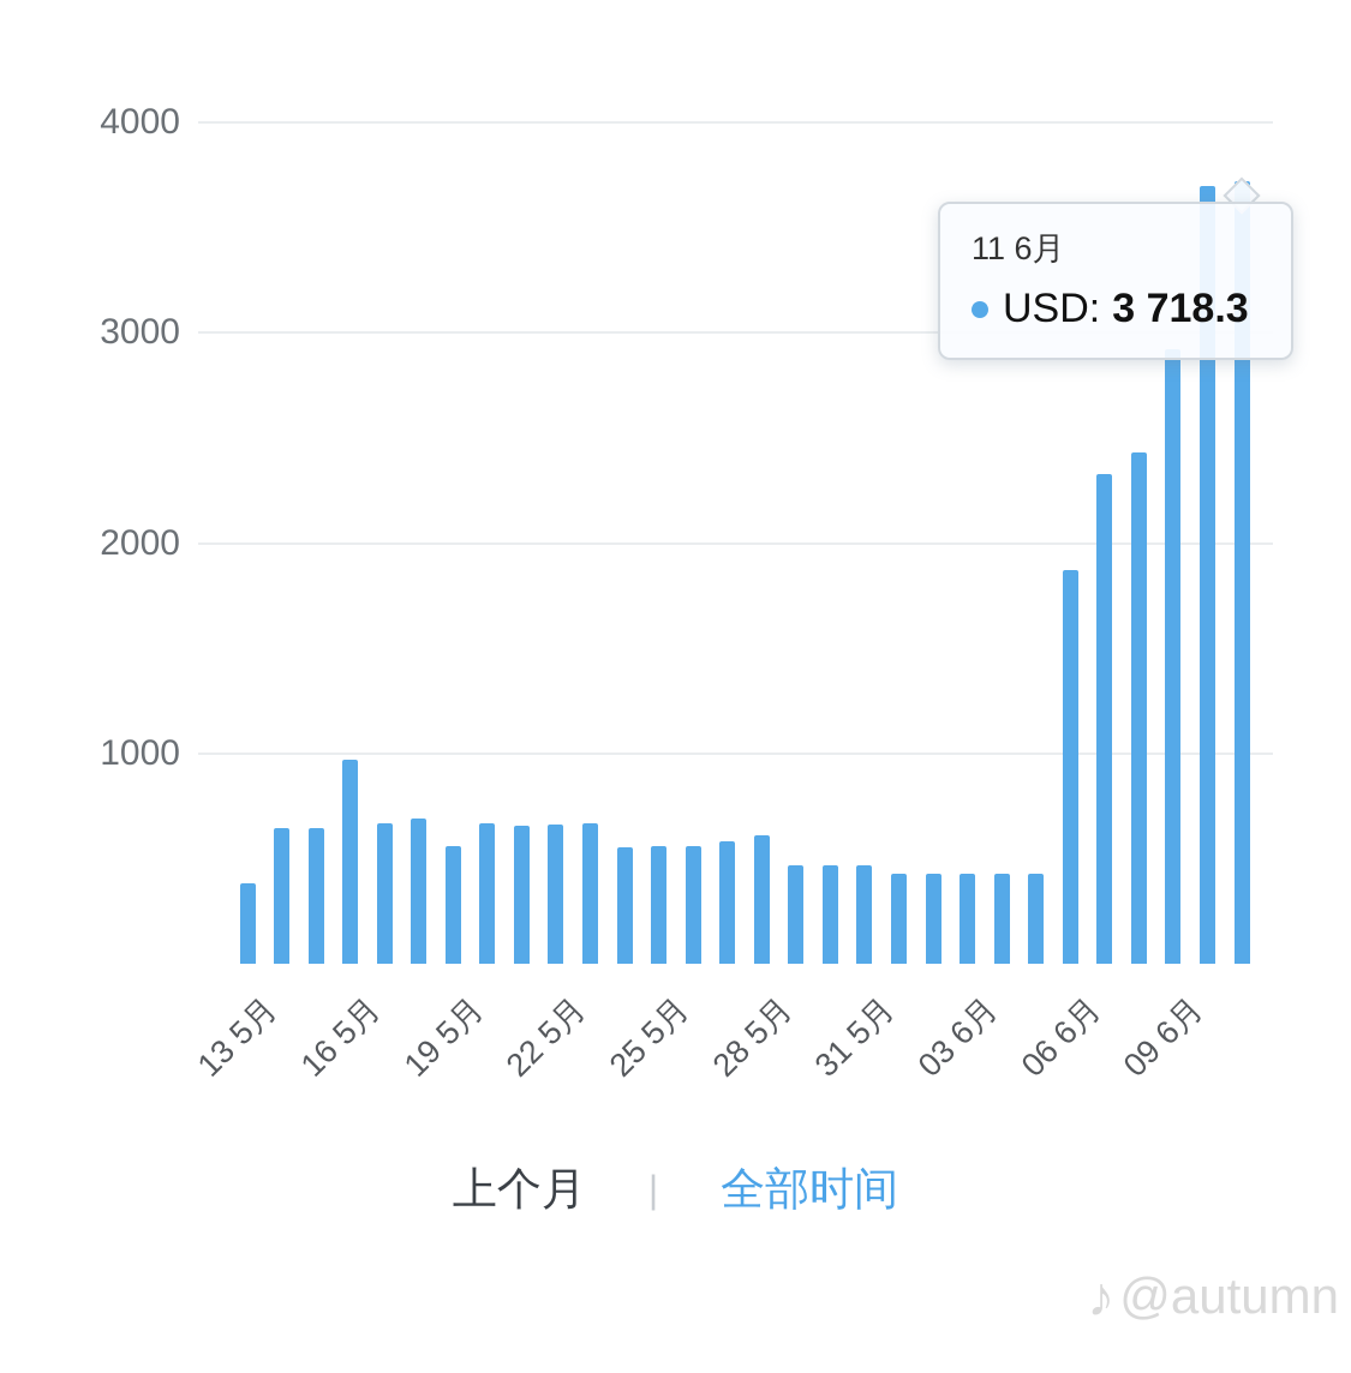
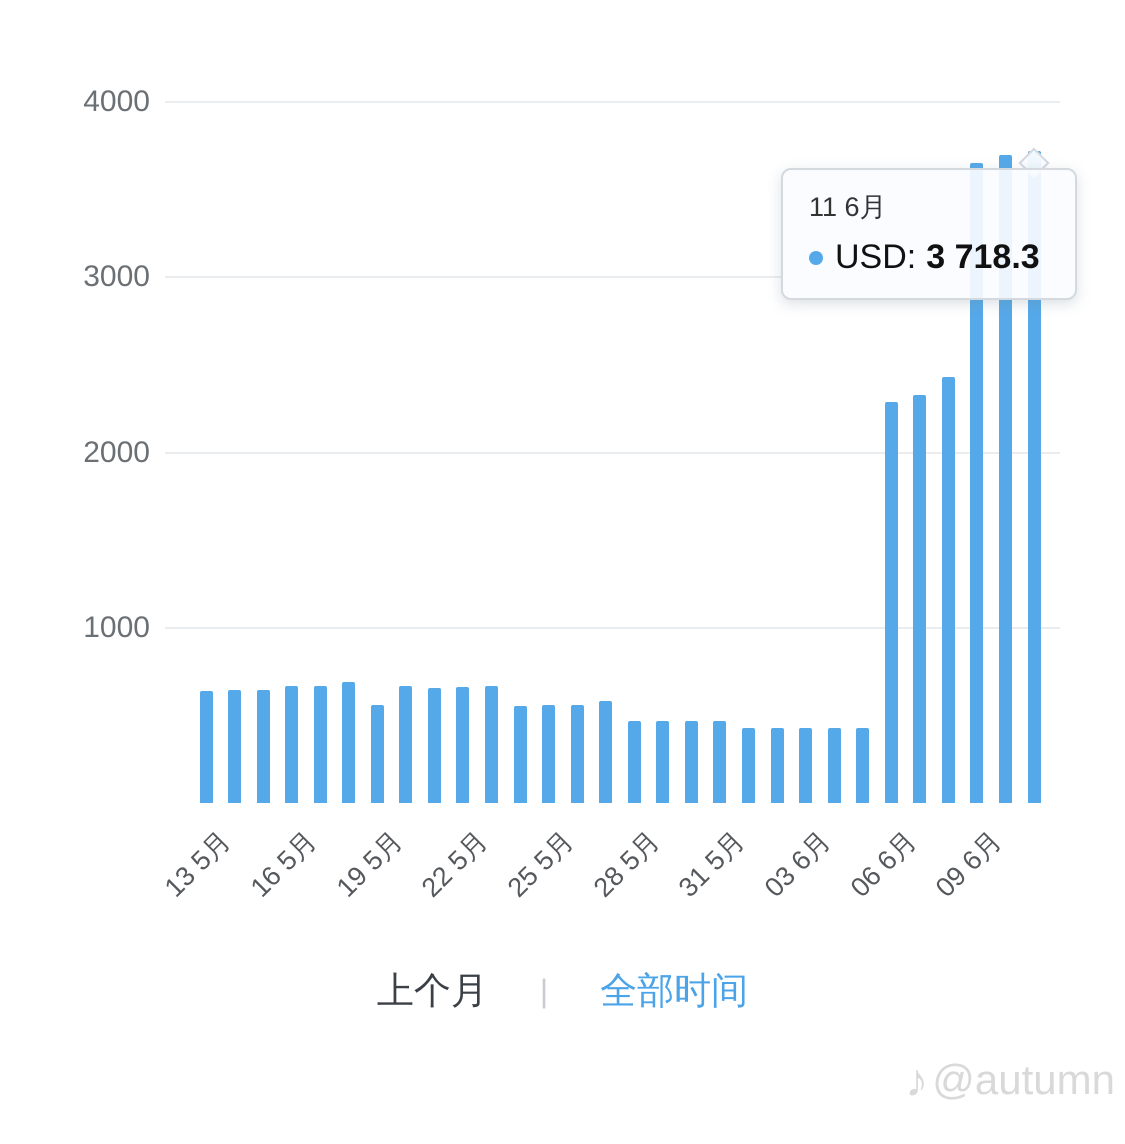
13 5月: 380 -> 640
16 5月: 970 -> 660
28 5月: 610 -> 470
06 6月: 1870 -> 2290
09 6月: 2920 -> 3650
